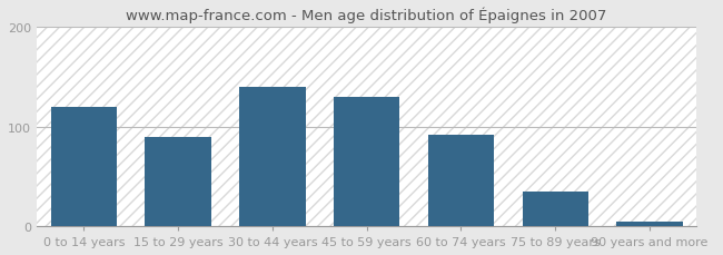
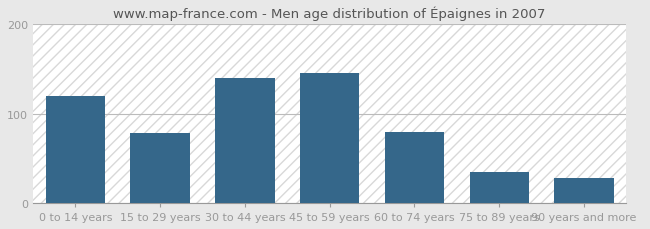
15 to 29 years: 90 -> 78
45 to 59 years: 130 -> 146
60 to 74 years: 92 -> 80
90 years and more: 5 -> 28
